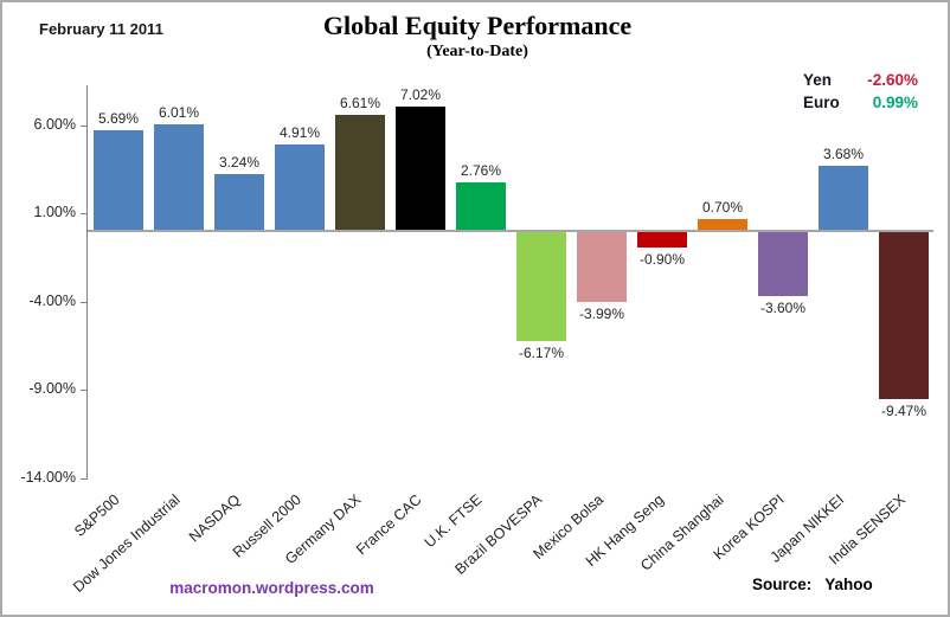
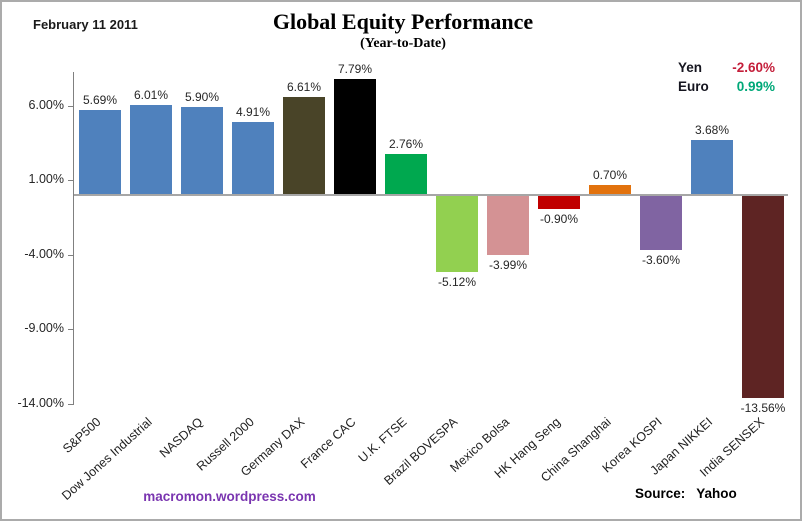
NASDAQ: 3.24% -> 5.90%
France CAC: 7.02% -> 7.79%
Brazil BOVESPA: -6.17% -> -5.12%
India SENSEX: -9.47% -> -13.56%
